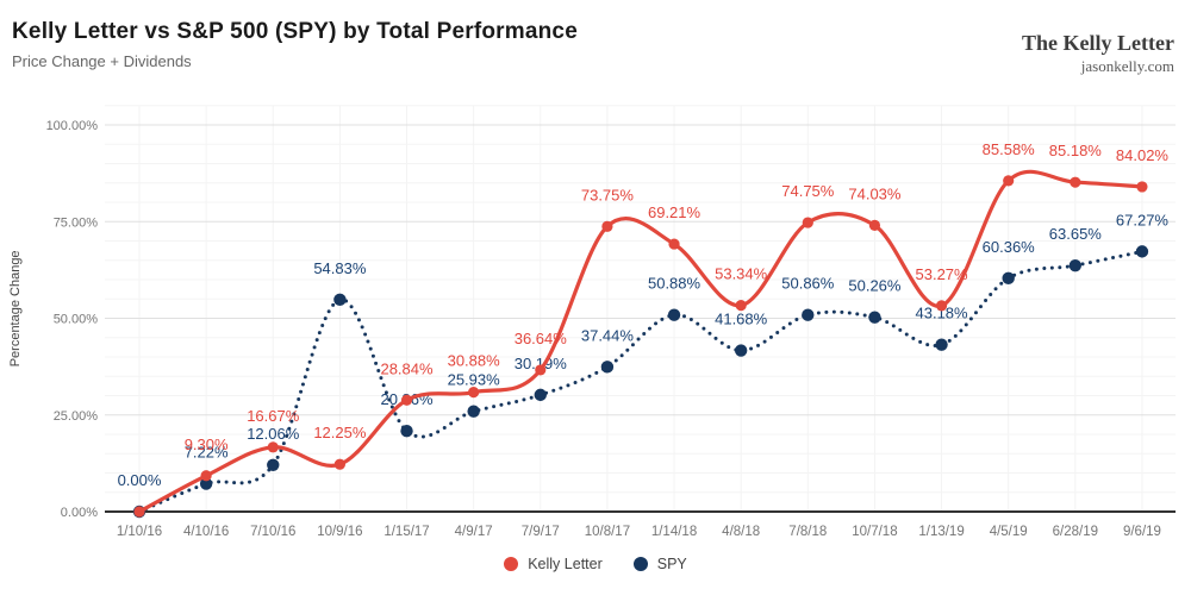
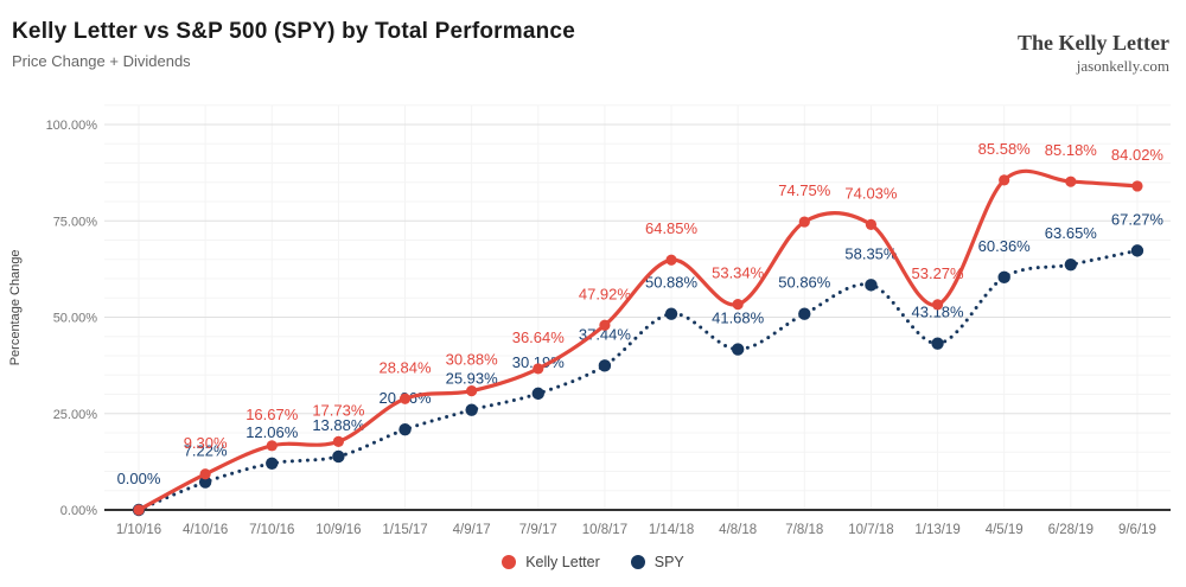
Kelly Letter/10/9/16: 12.25% -> 17.73%
SPY/10/9/16: 54.83% -> 13.88%
Kelly Letter/10/8/17: 73.75% -> 47.92%
Kelly Letter/1/14/18: 69.21% -> 64.85%
SPY/10/7/18: 50.26% -> 58.35%
